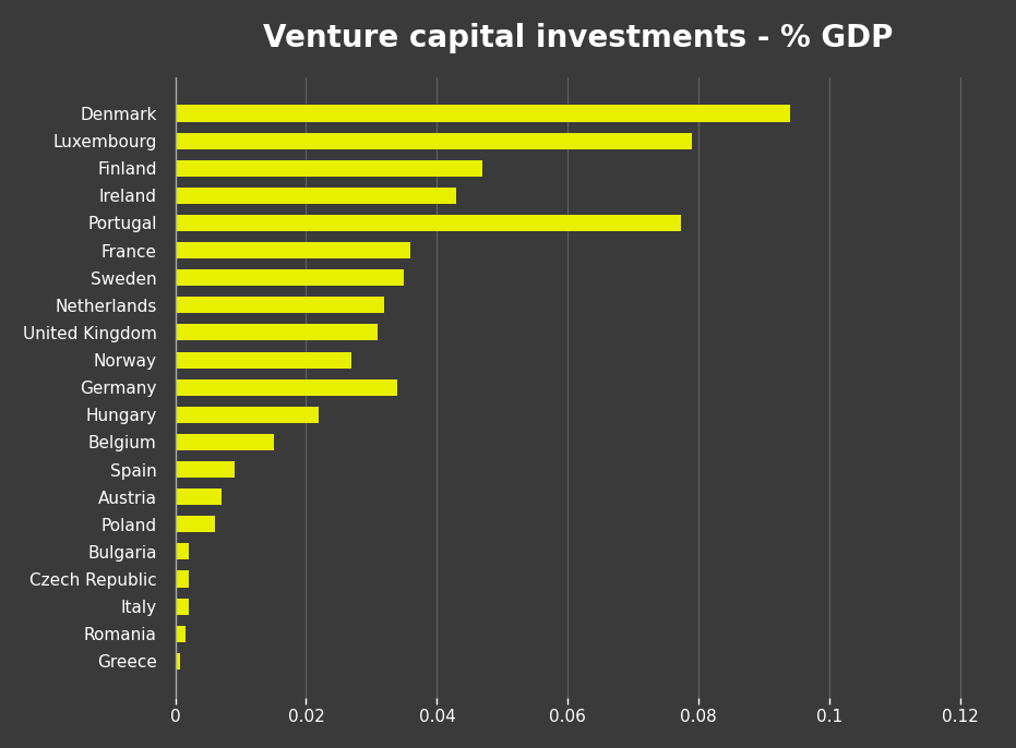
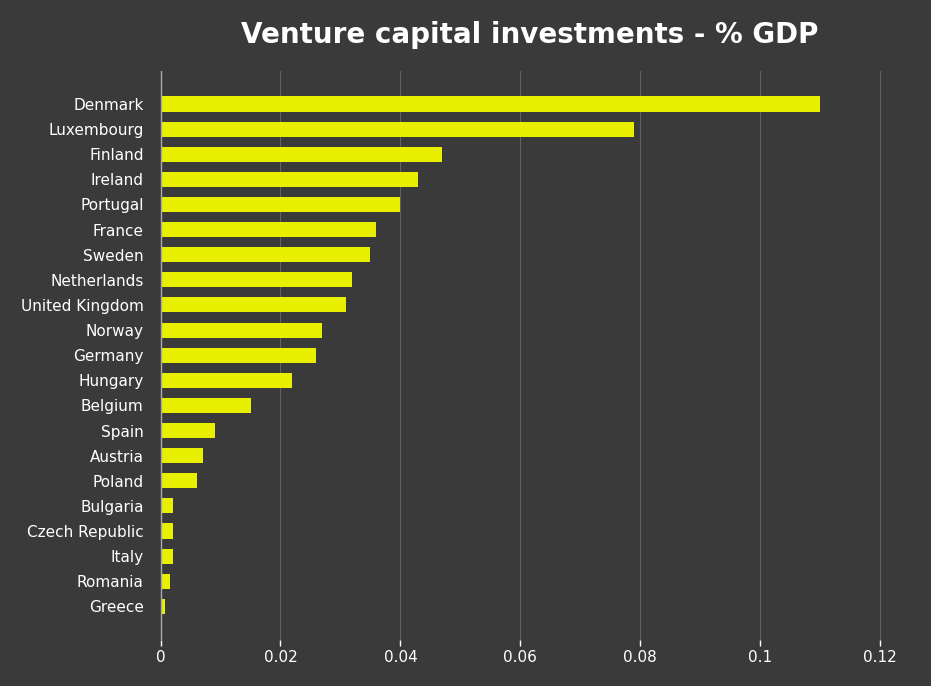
Denmark: 0.0940 -> 0.1100
Portugal: 0.0772 -> 0.0400
Germany: 0.0340 -> 0.0260
